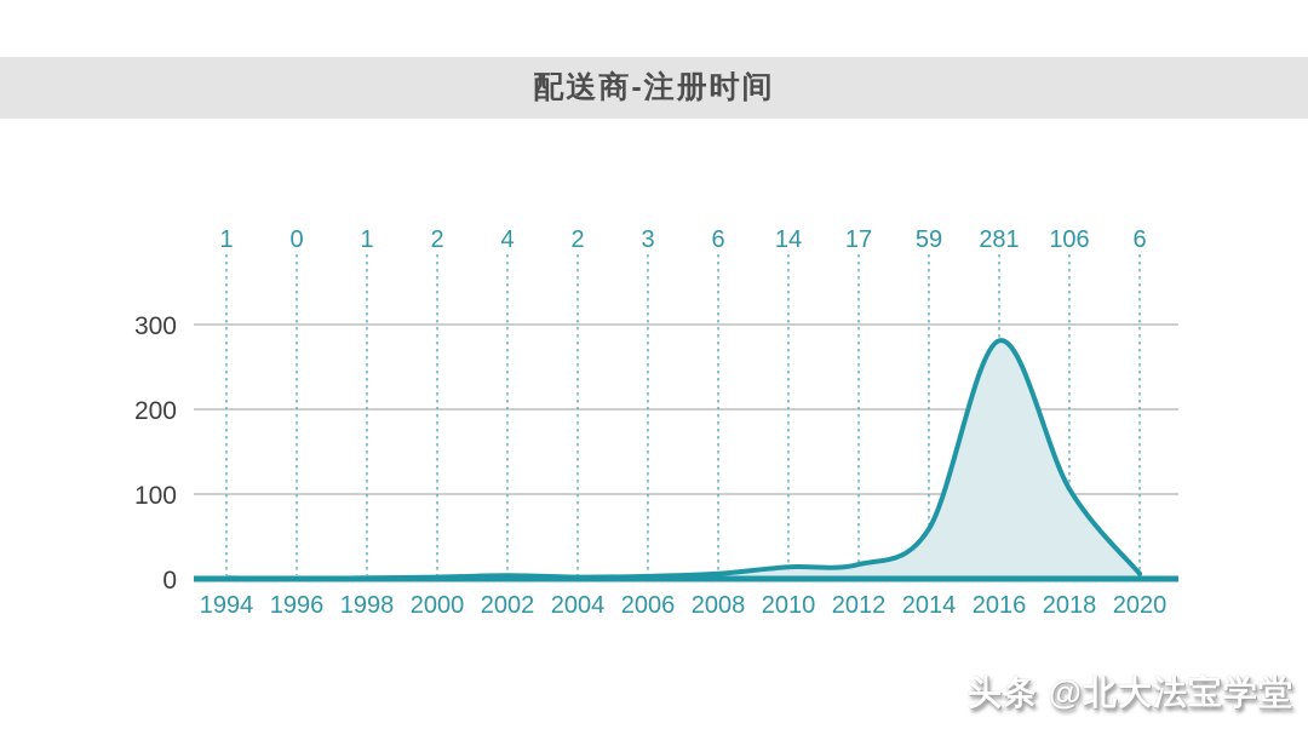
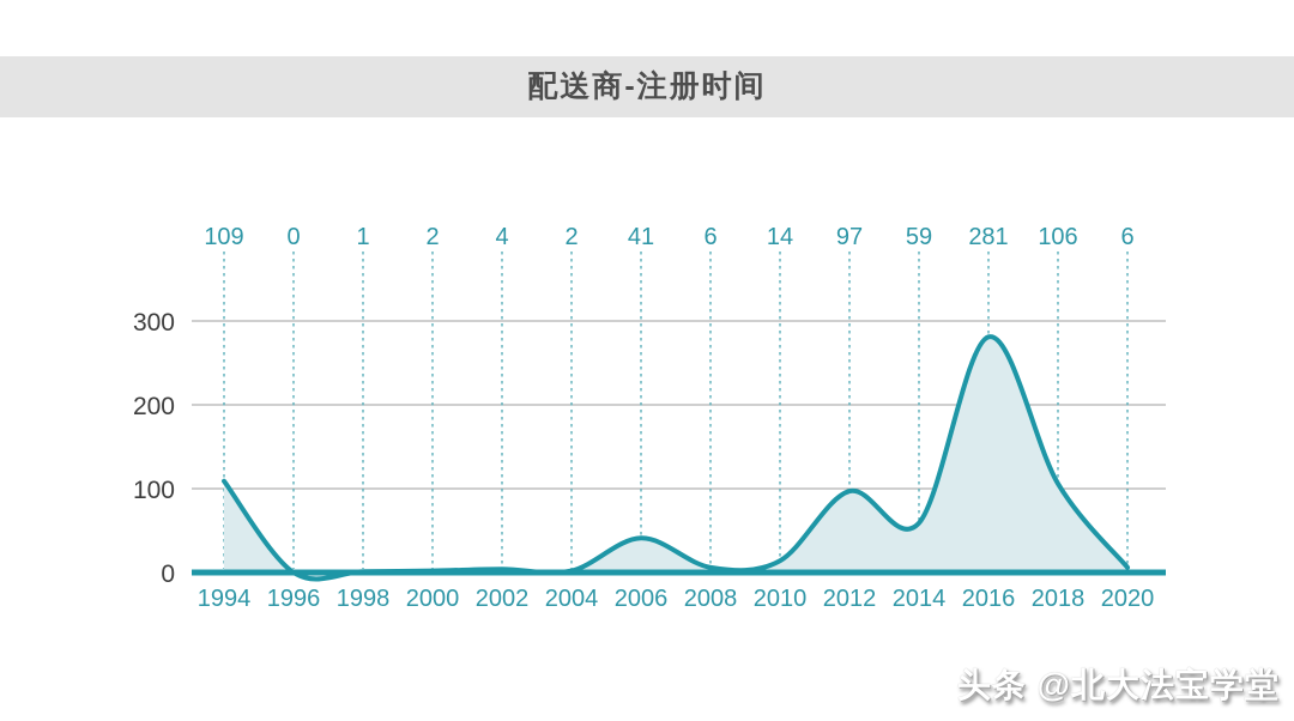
1994: 1 -> 109
2006: 3 -> 41
2012: 17 -> 97
